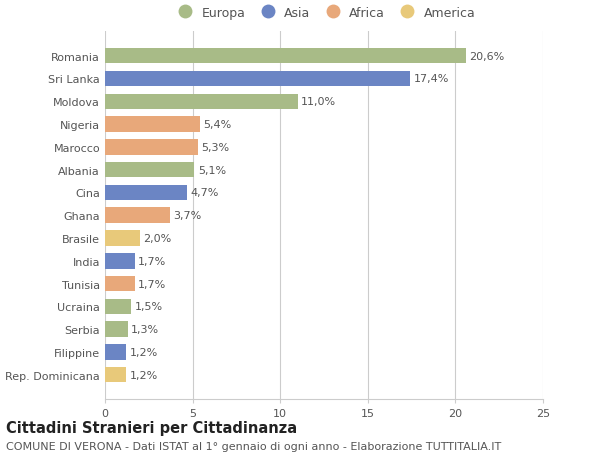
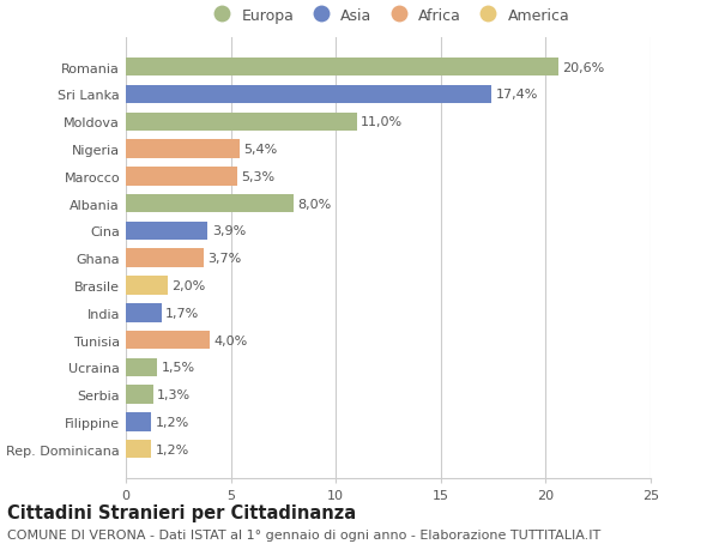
Albania: 5,1% -> 8,0%
Cina: 4,7% -> 3,9%
Tunisia: 1,7% -> 4,0%
